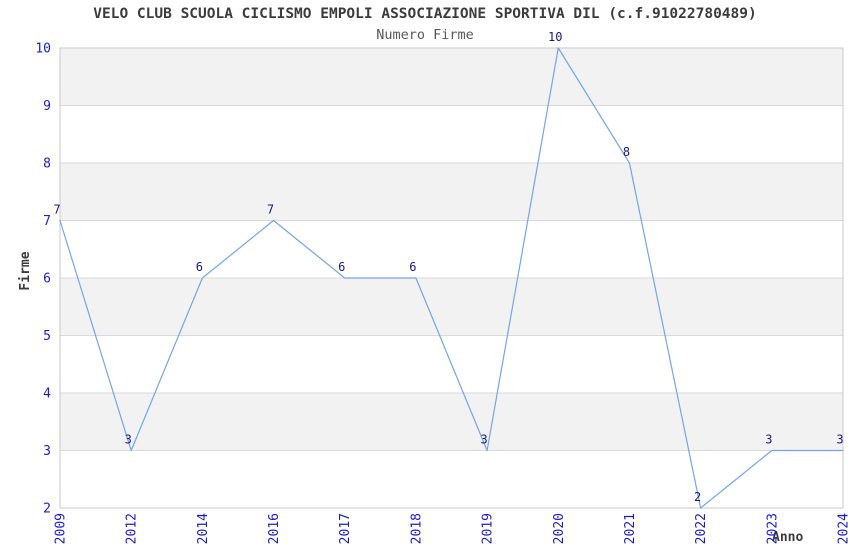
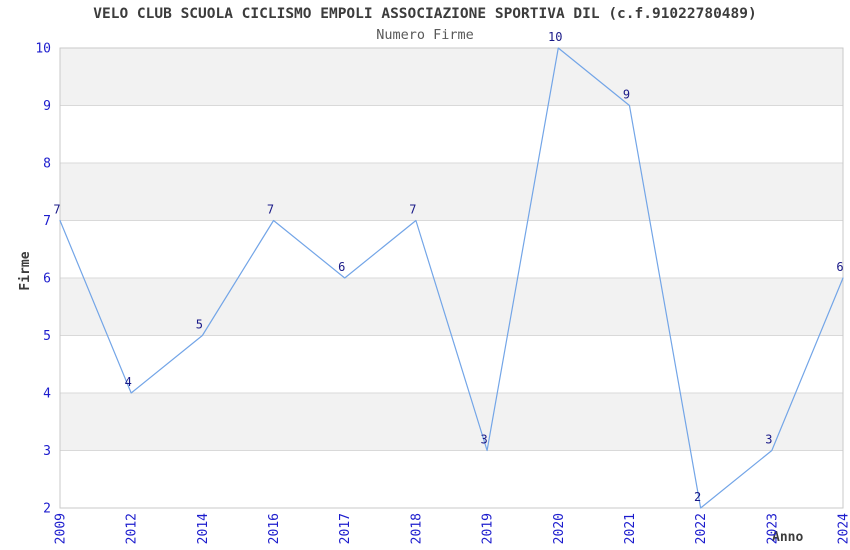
2012: 3 -> 4
2014: 6 -> 5
2018: 6 -> 7
2021: 8 -> 9
2024: 3 -> 6
